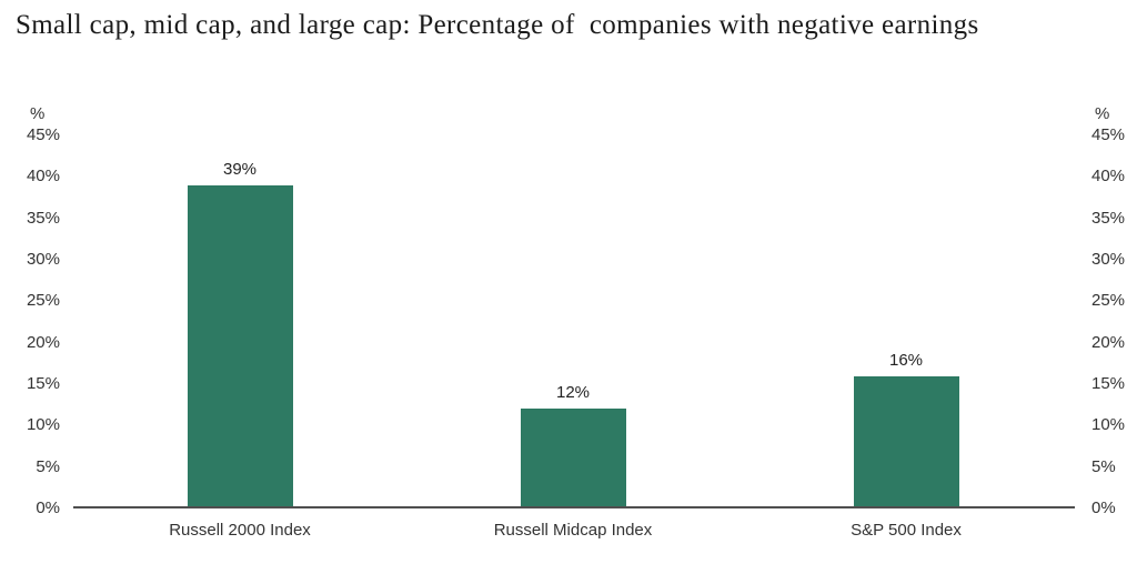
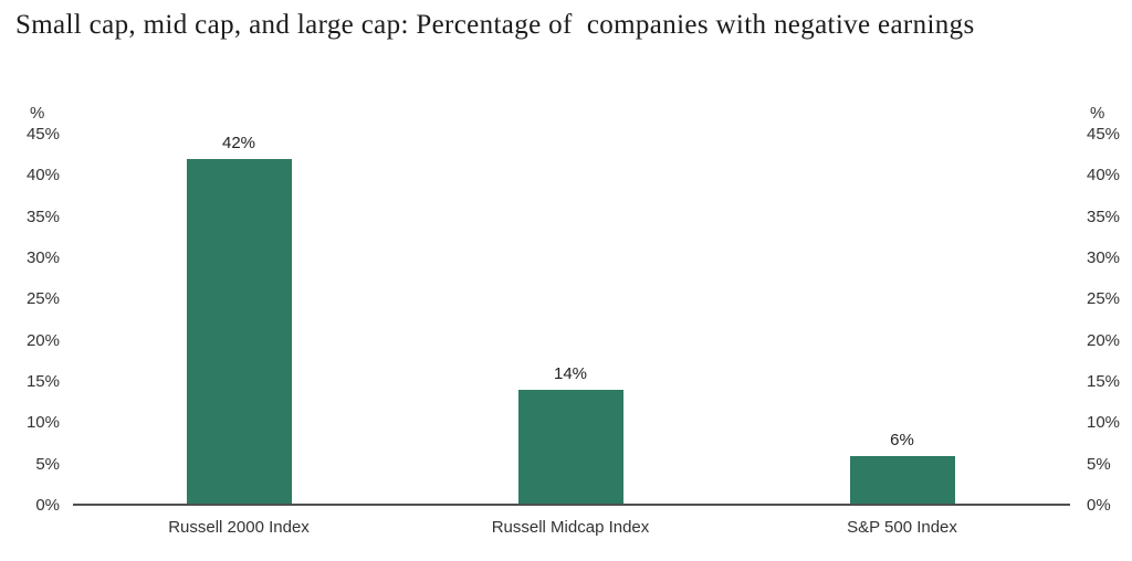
Russell 2000 Index: 39% -> 42%
Russell Midcap Index: 12% -> 14%
S&P 500 Index: 16% -> 6%
